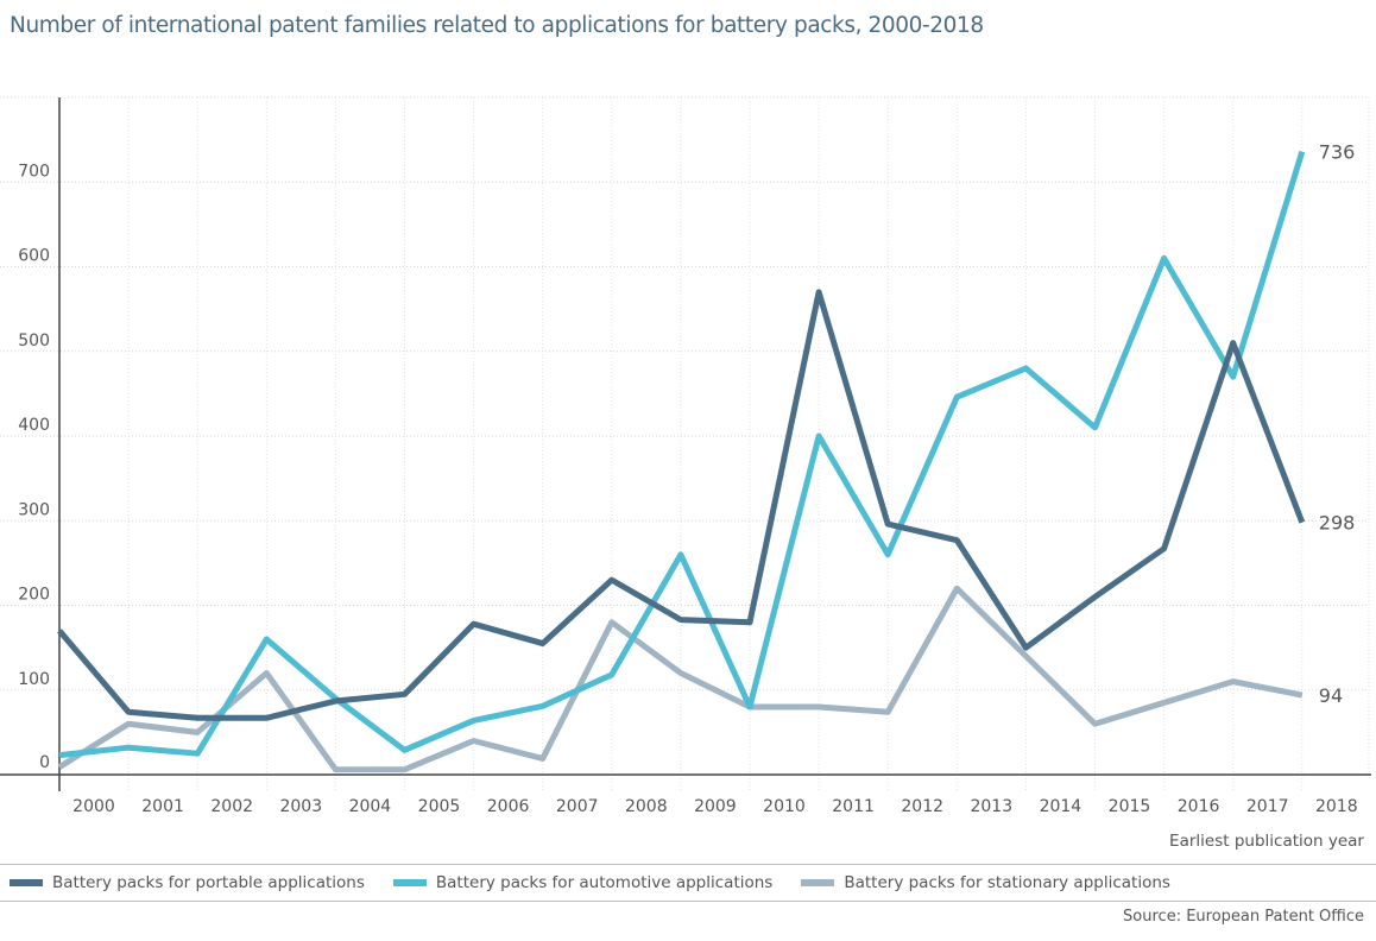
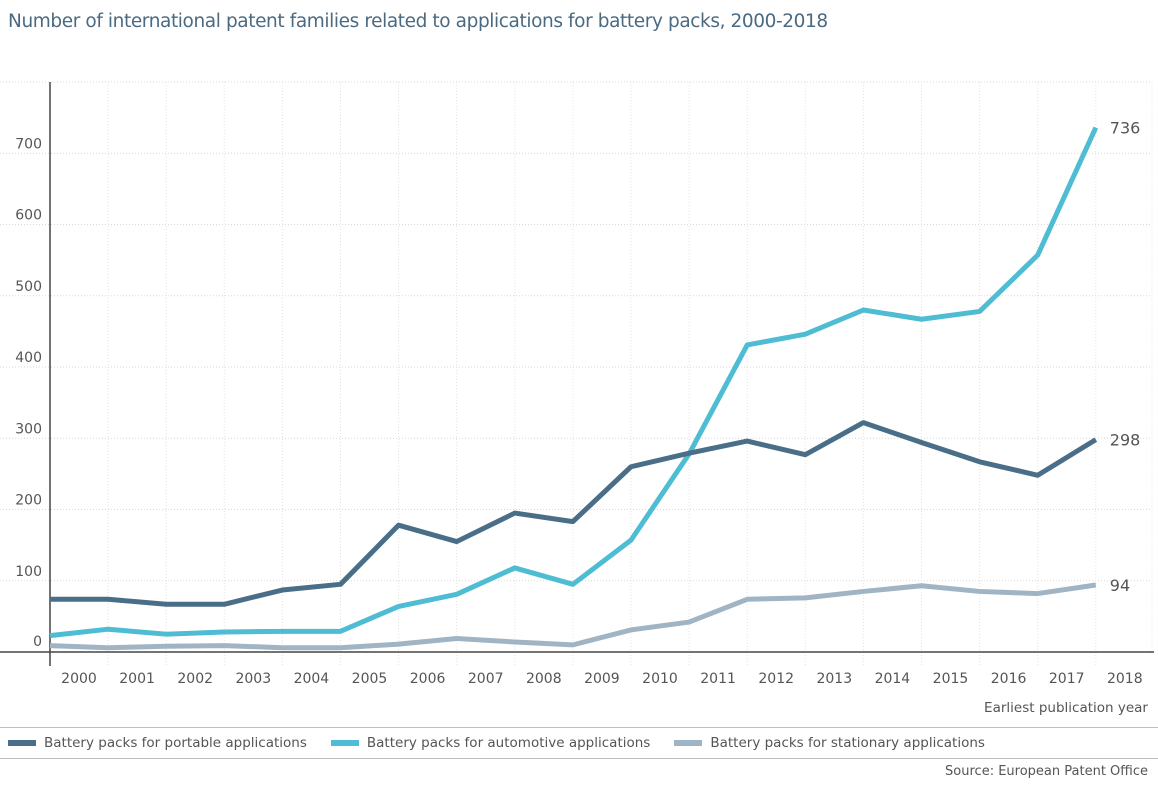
Battery packs for portable applications/2000: 170 -> 70
Battery packs for stationary applications/2001: 60 -> 10
Battery packs for stationary applications/2002: 50 -> 10
Battery packs for automotive applications/2003: 160 -> 30
Battery packs for stationary applications/2003: 120 -> 10
Battery packs for automotive applications/2004: 90 -> 30
Battery packs for stationary applications/2006: 40 -> 10
Battery packs for portable applications/2008: 230 -> 200
Battery packs for stationary applications/2008: 180 -> 10
Battery packs for automotive applications/2009: 260 -> 100
Battery packs for stationary applications/2009: 120 -> 10
Battery packs for portable applications/2010: 180 -> 260
Battery packs for automotive applications/2010: 80 -> 160
Battery packs for stationary applications/2010: 80 -> 30
Battery packs for portable applications/2011: 570 -> 280
Battery packs for automotive applications/2011: 400 -> 280
Battery packs for stationary applications/2011: 80 -> 40
Battery packs for automotive applications/2012: 260 -> 430
Battery packs for stationary applications/2013: 220 -> 80
Battery packs for portable applications/2014: 150 -> 320
Battery packs for stationary applications/2014: 140 -> 80
Battery packs for portable applications/2015: 210 -> 290
Battery packs for automotive applications/2015: 410 -> 470
Battery packs for stationary applications/2015: 60 -> 90
Battery packs for automotive applications/2016: 610 -> 480
Battery packs for portable applications/2017: 510 -> 250
Battery packs for automotive applications/2017: 470 -> 560
Battery packs for stationary applications/2017: 110 -> 80
